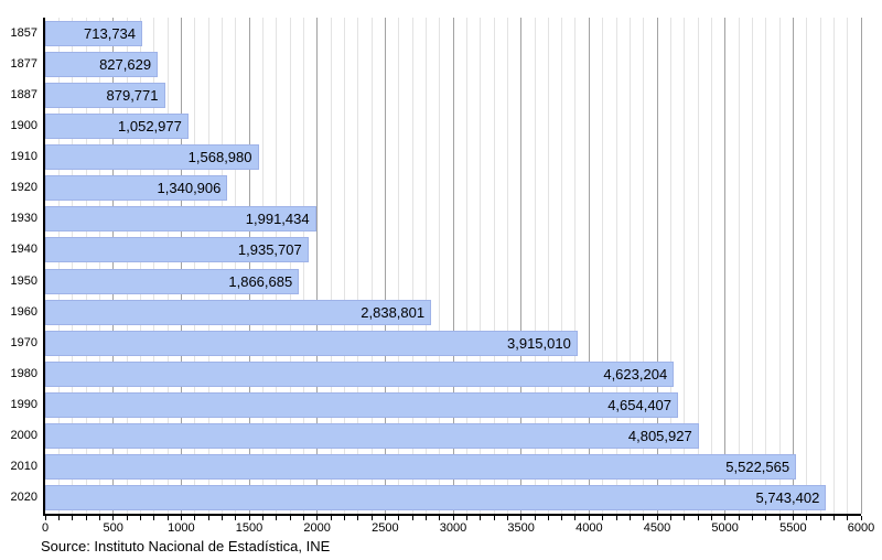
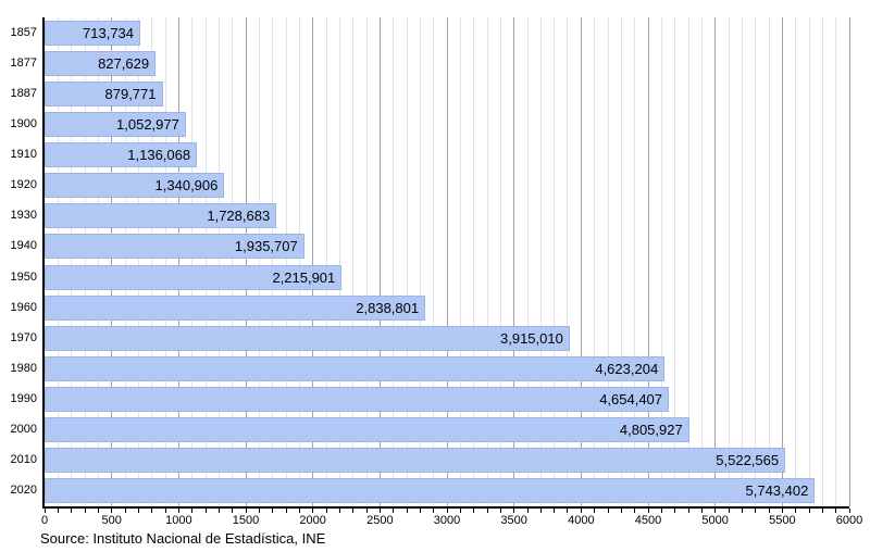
1910: 1,568,980 -> 1,136,068
1930: 1,991,434 -> 1,728,683
1950: 1,866,685 -> 2,215,901
